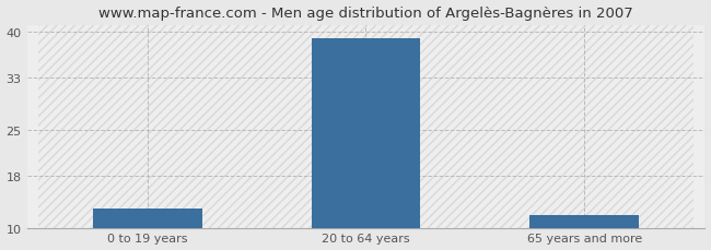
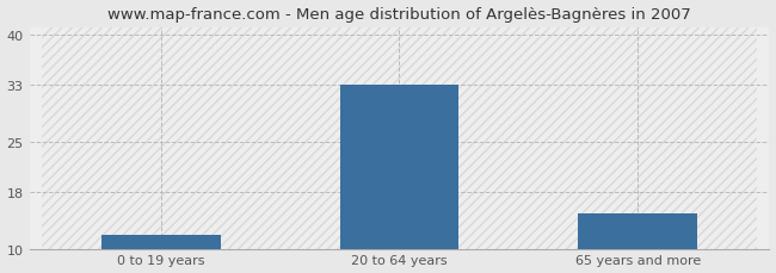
0 to 19 years: 13 -> 12
20 to 64 years: 39 -> 33
65 years and more: 12 -> 15
